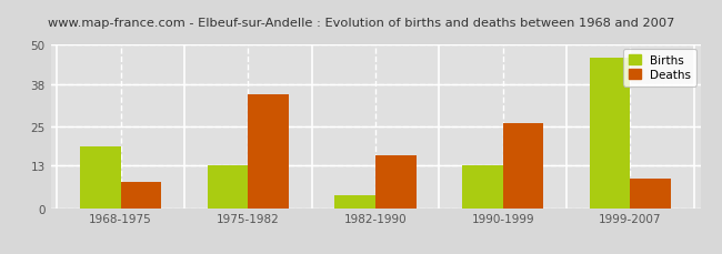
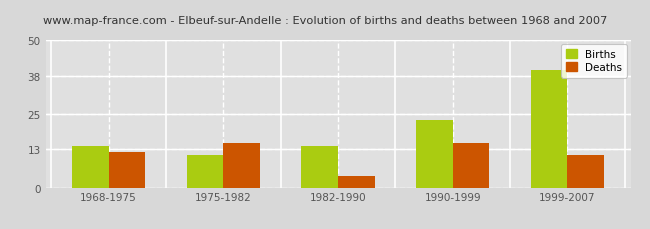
Births/1968-1975: 19 -> 14
Deaths/1968-1975: 8 -> 12
Births/1975-1982: 13 -> 11
Deaths/1975-1982: 35 -> 15
Births/1982-1990: 4 -> 14
Deaths/1982-1990: 16 -> 4
Births/1990-1999: 13 -> 23
Deaths/1990-1999: 26 -> 15
Births/1999-2007: 46 -> 40
Deaths/1999-2007: 9 -> 11
